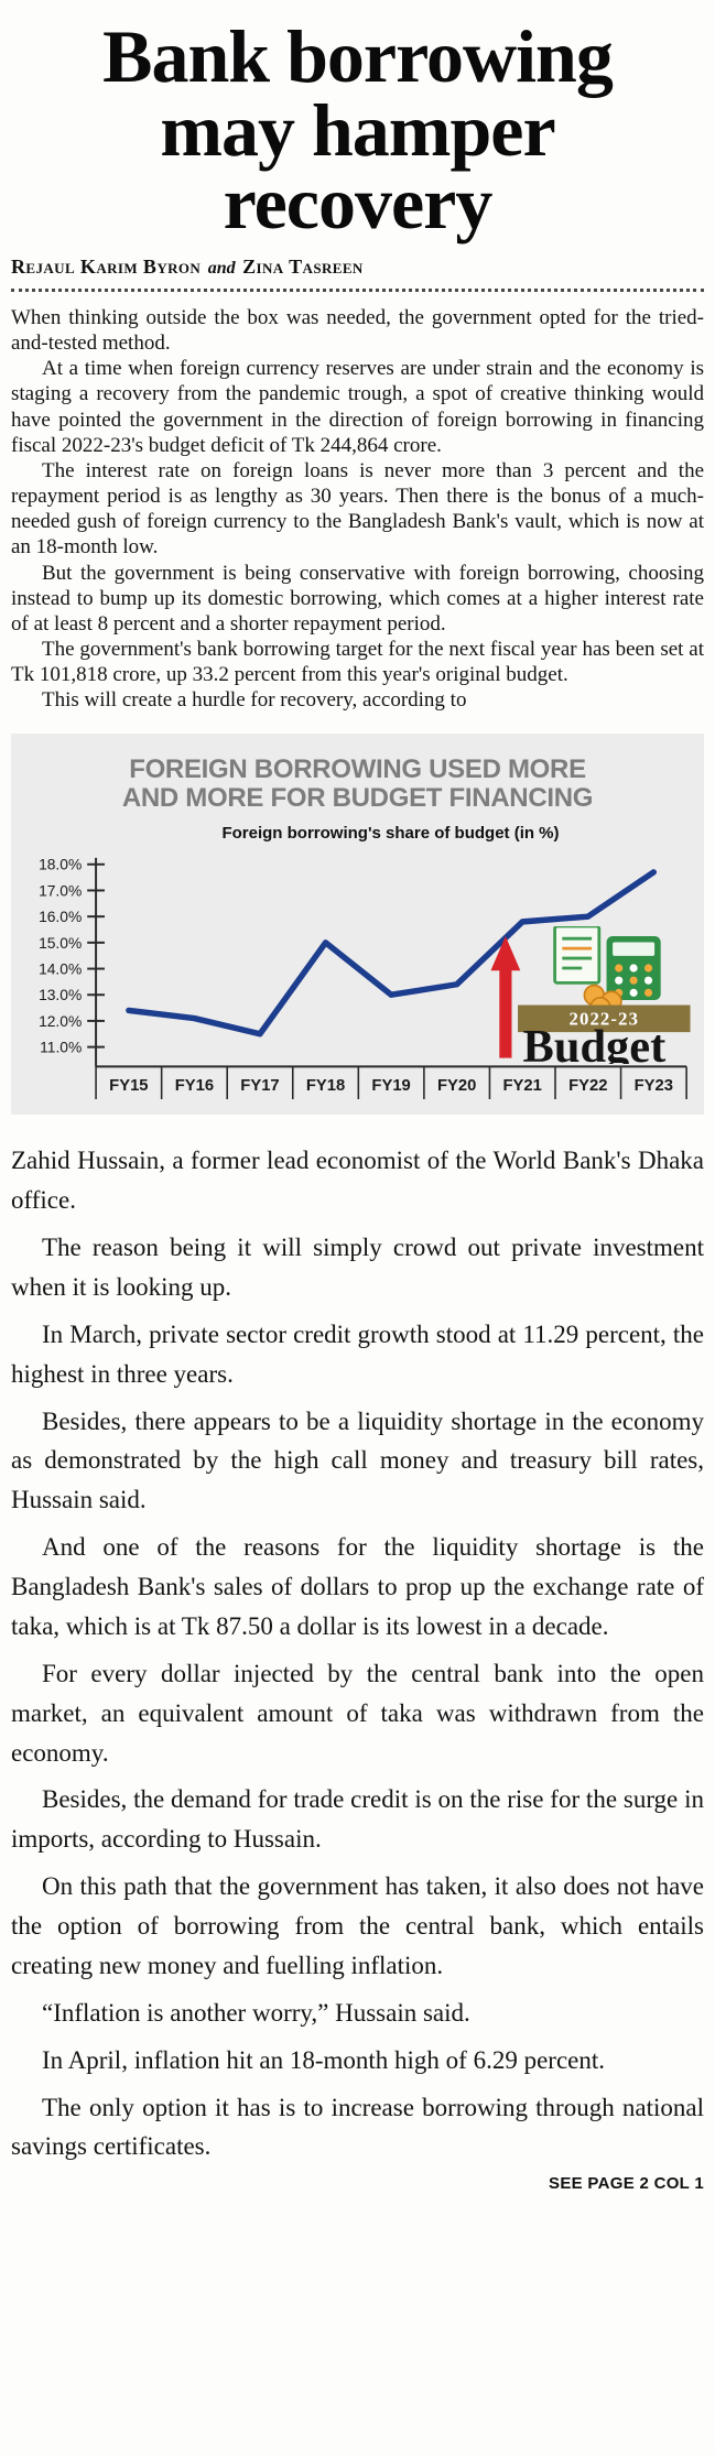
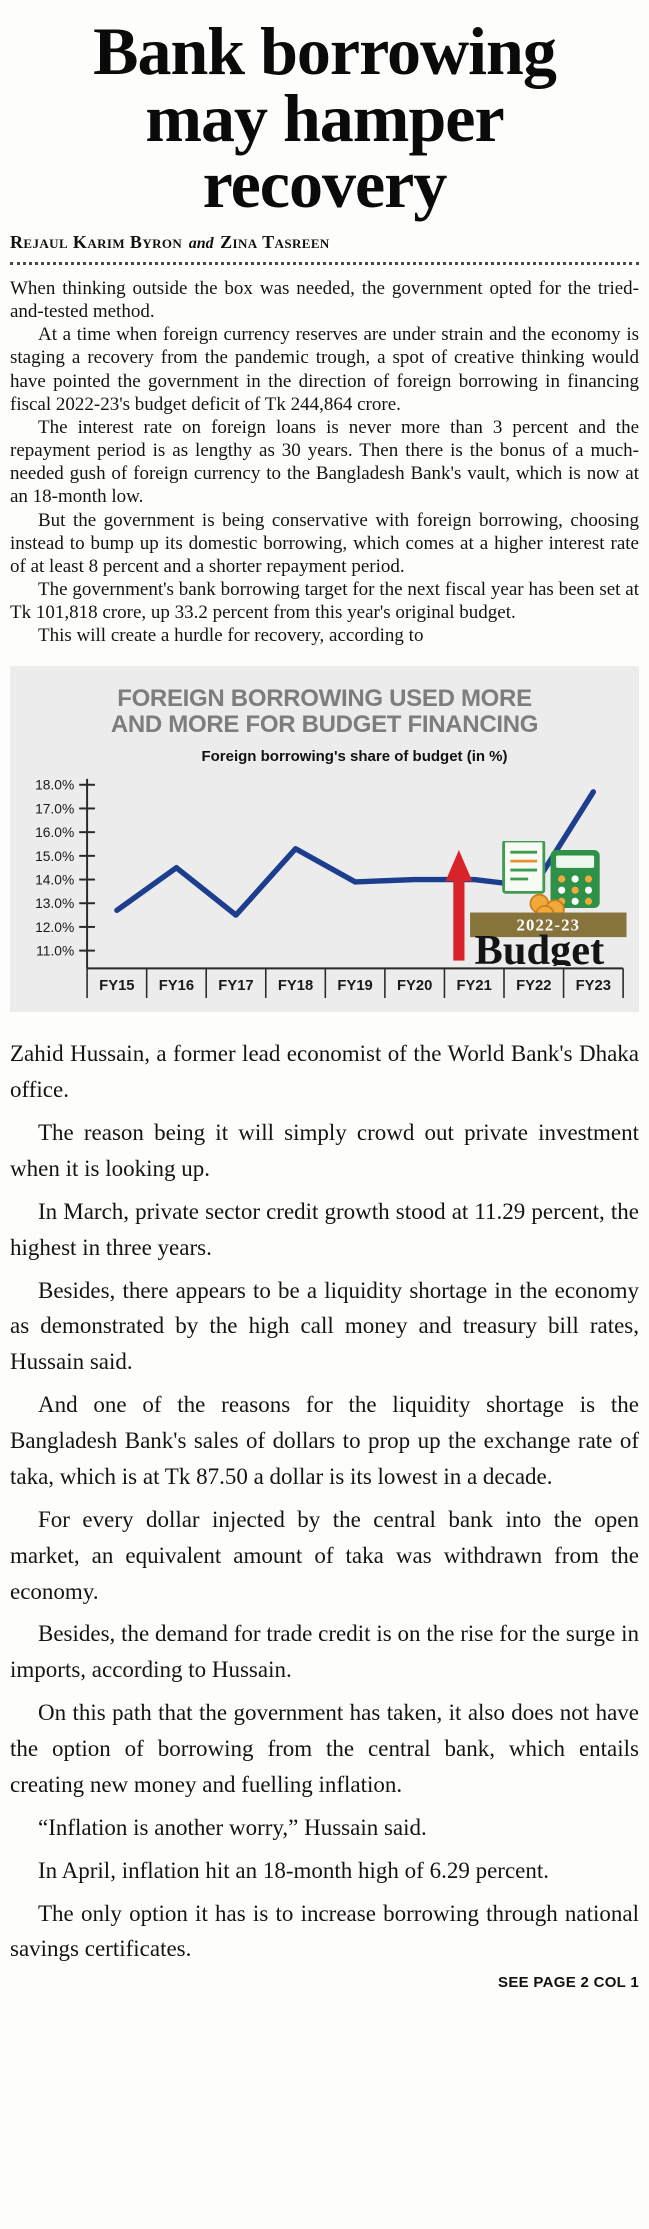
FY15: 12.4% -> 12.7%
FY16: 12.1% -> 14.5%
FY17: 11.5% -> 12.5%
FY18: 15.0% -> 15.3%
FY19: 13.0% -> 13.9%
FY20: 13.4% -> 14.0%
FY21: 15.8% -> 14.0%
FY22: 16.0% -> 13.7%
